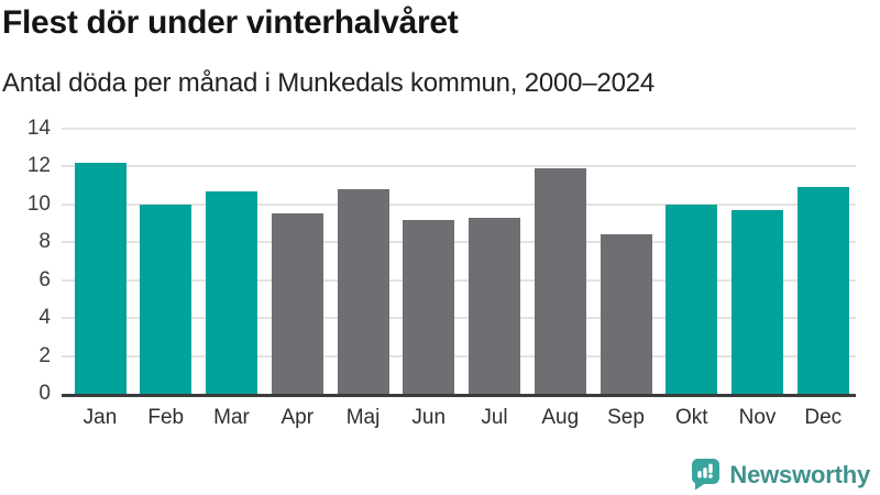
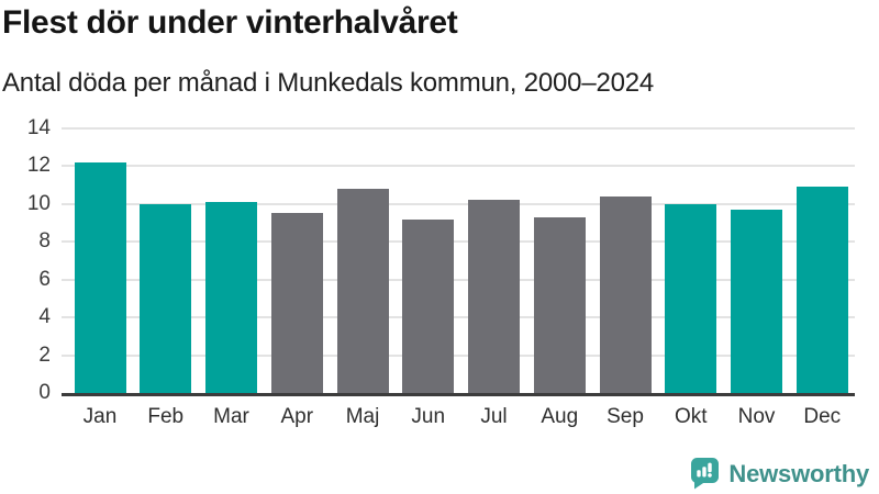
Mar: 10.7 -> 10.1
Jul: 9.3 -> 10.2
Aug: 11.9 -> 9.3
Sep: 8.4 -> 10.4
